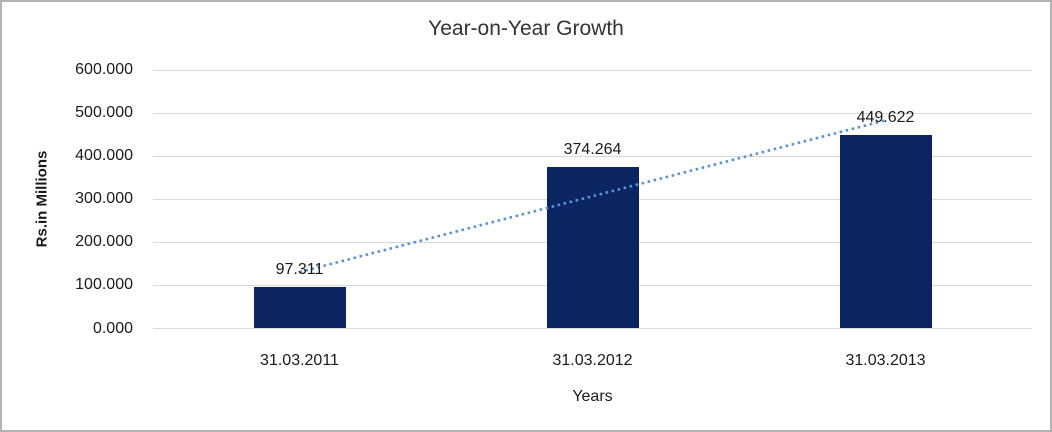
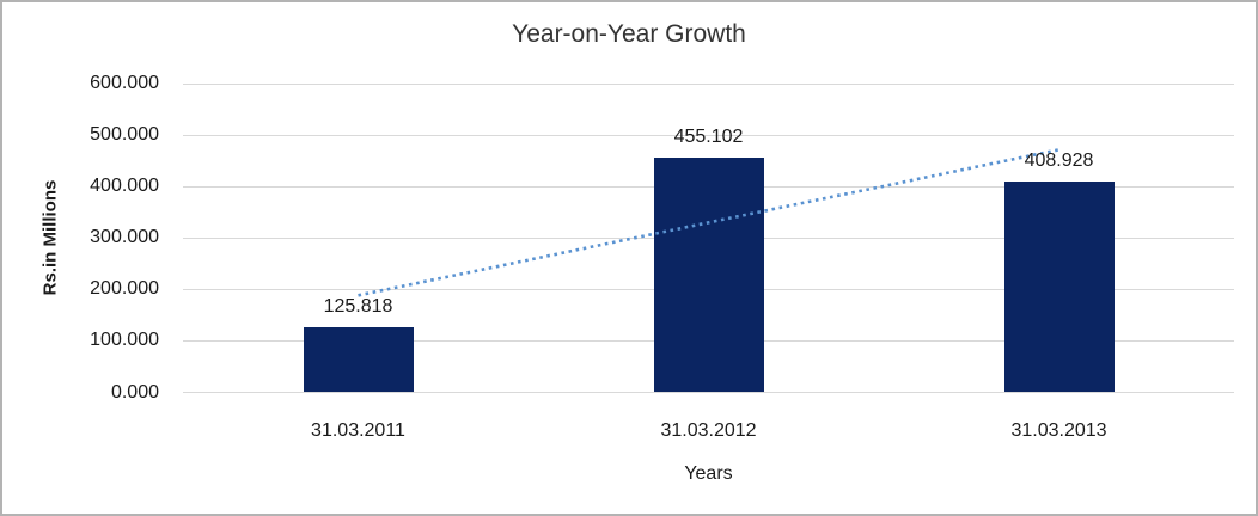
31.03.2011: 97.311 -> 125.818
31.03.2012: 374.264 -> 455.102
31.03.2013: 449.622 -> 408.928
